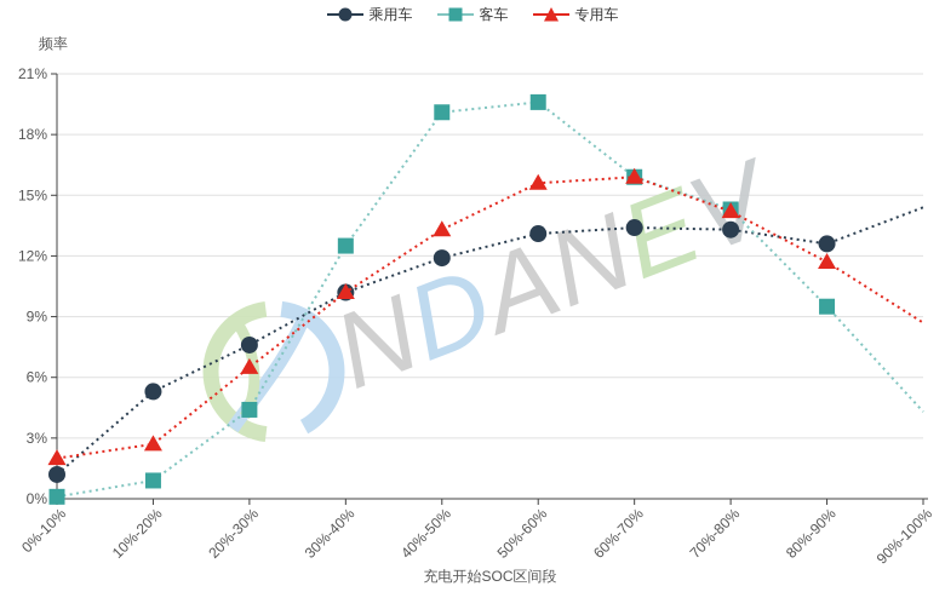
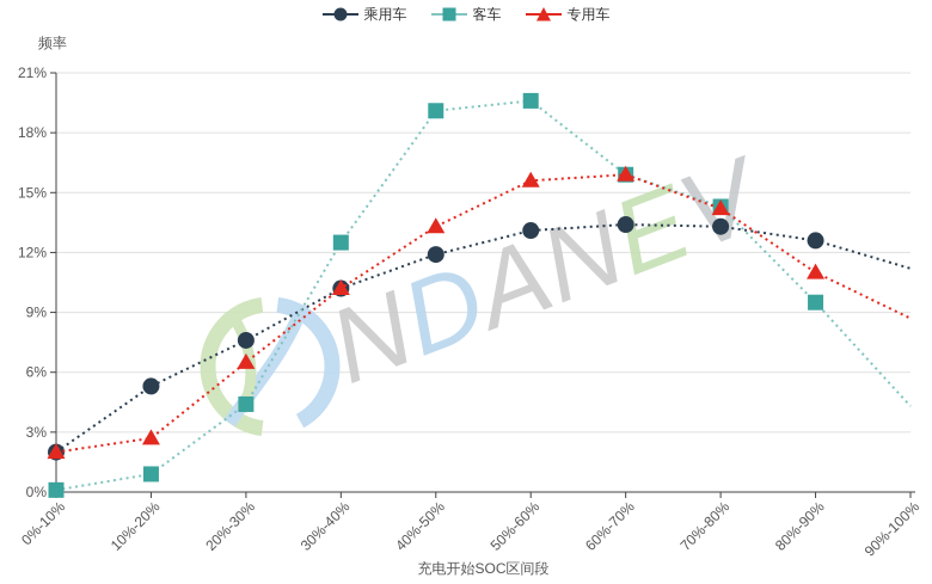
乘用车/0%-10%: 1.2% -> 2.0%
专用车/80%-90%: 11.7% -> 11.0%
乘用车/90%-100%: 14.4% -> 11.2%
